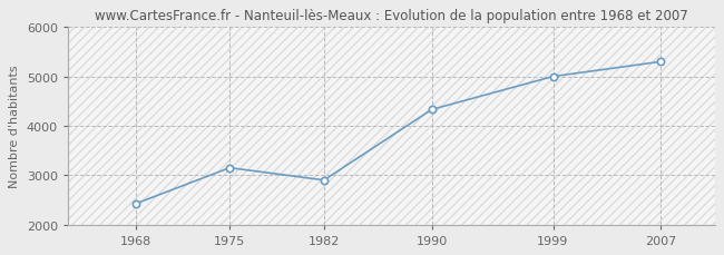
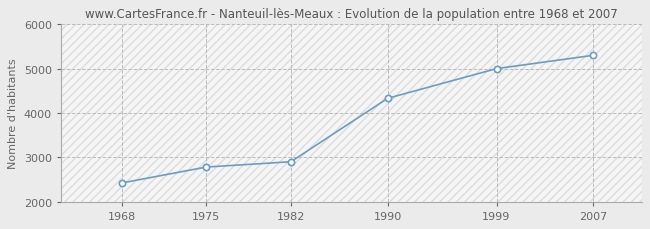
1975: 3150 -> 2780
